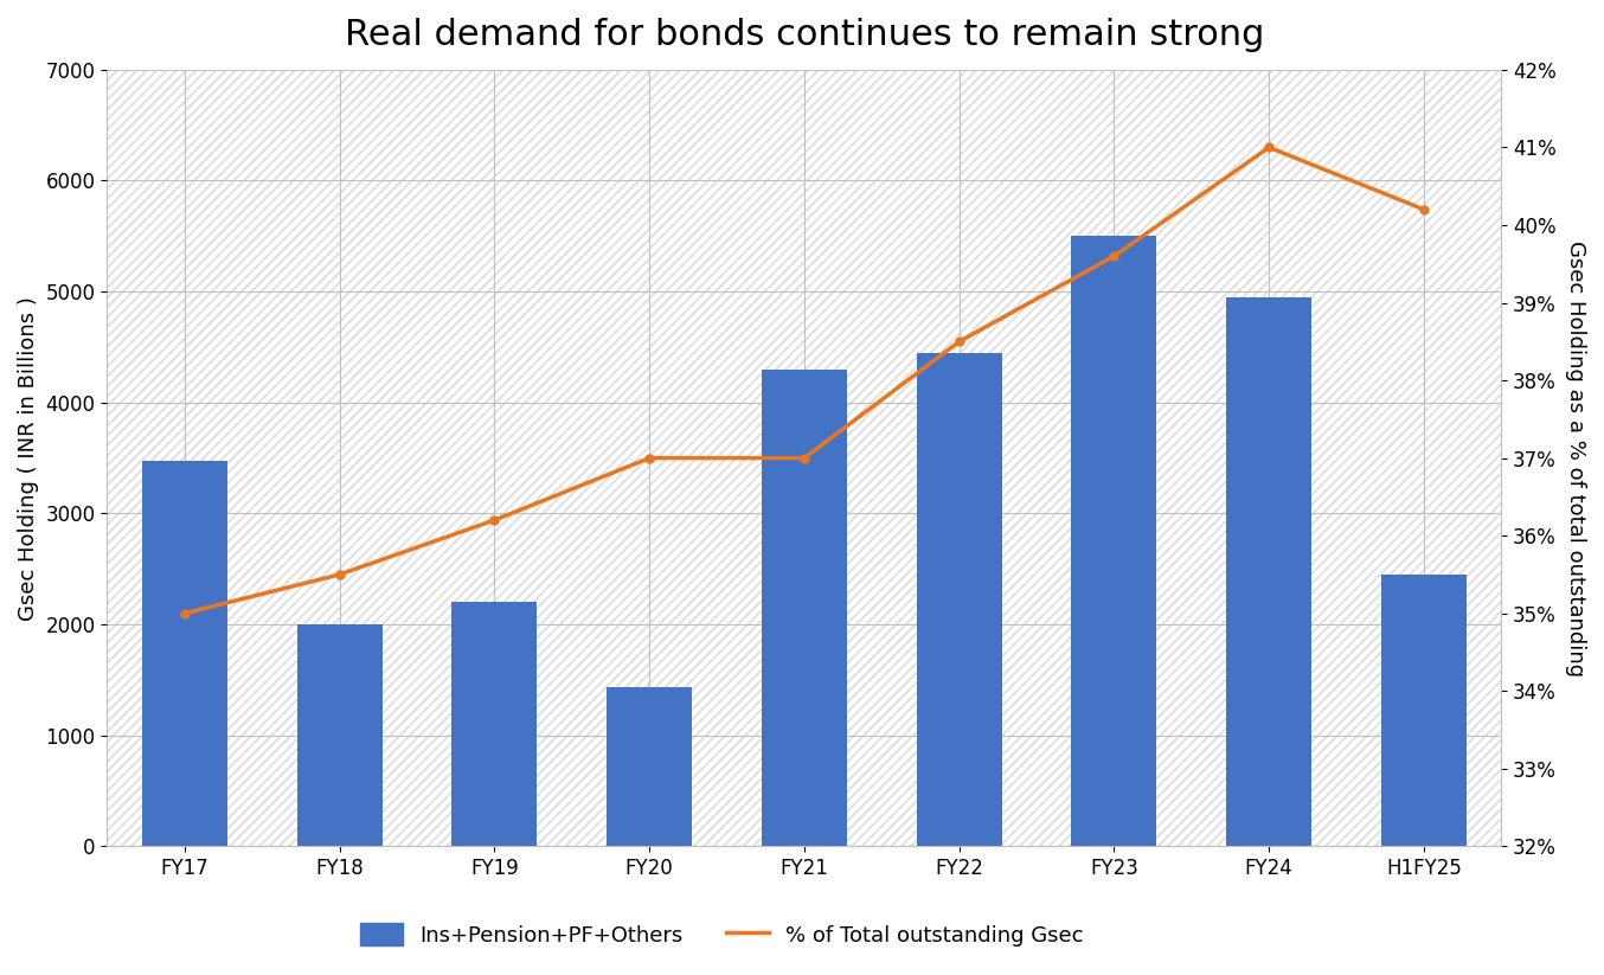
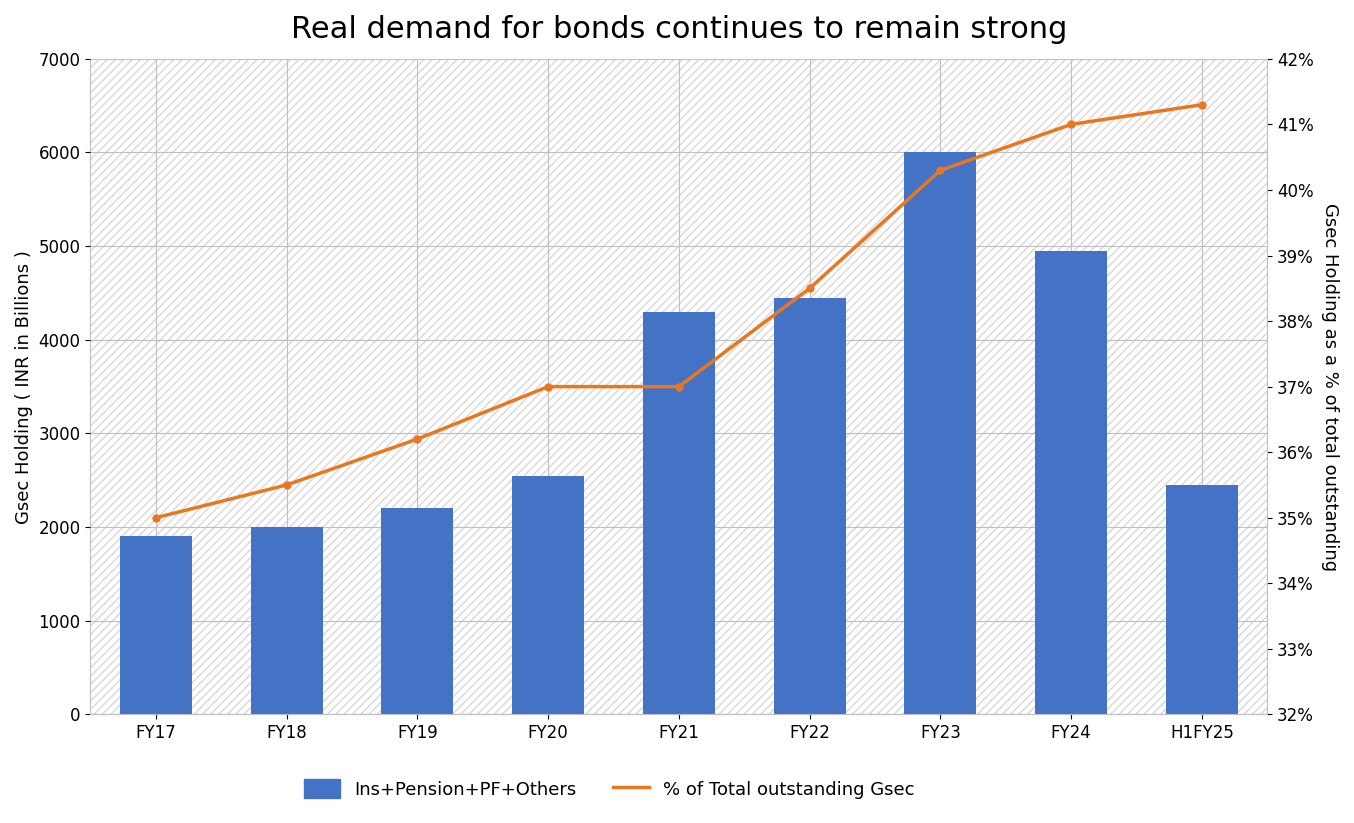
Ins+Pension+PF+Others/FY17: 3480 -> 1900
Ins+Pension+PF+Others/FY20: 1440 -> 2550
Ins+Pension+PF+Others/FY23: 5500 -> 6000
% of Total outstanding Gsec/FY23: 39.6% -> 40.3%
% of Total outstanding Gsec/H1FY25: 40.2% -> 41.3%
